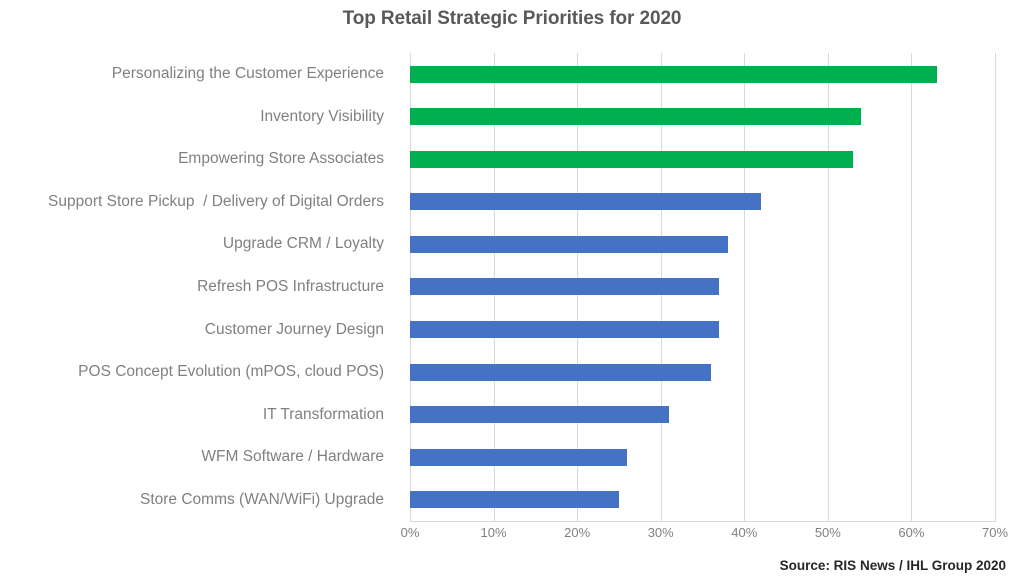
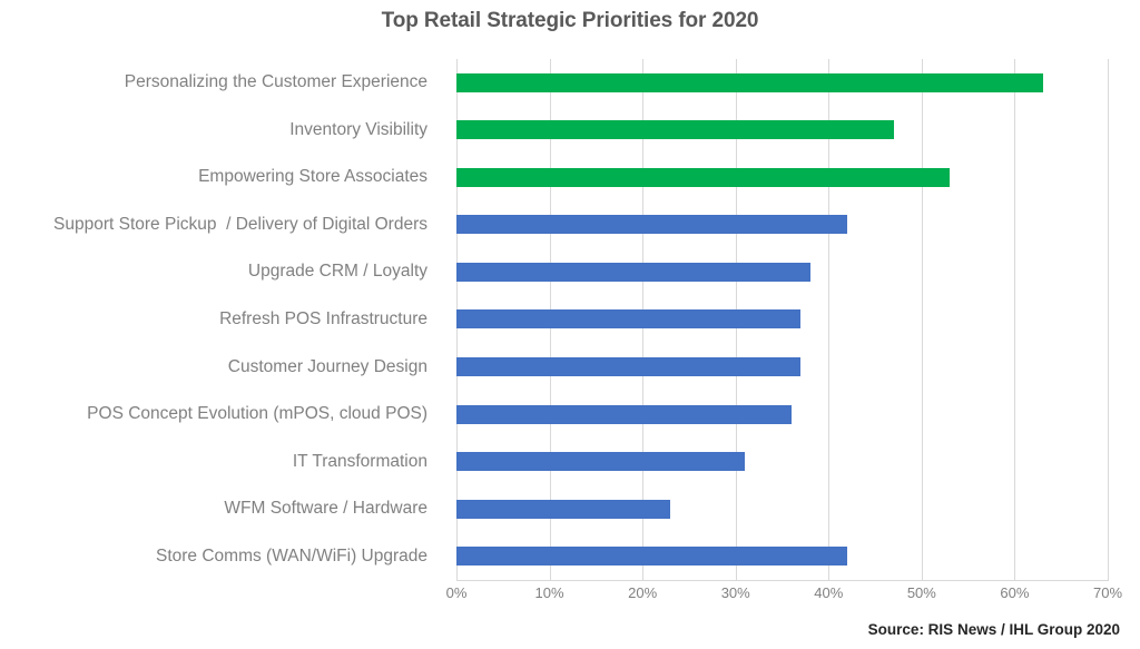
Inventory Visibility: 54% -> 47%
WFM Software / Hardware: 26% -> 23%
Store Comms (WAN/WiFi) Upgrade: 25% -> 42%
